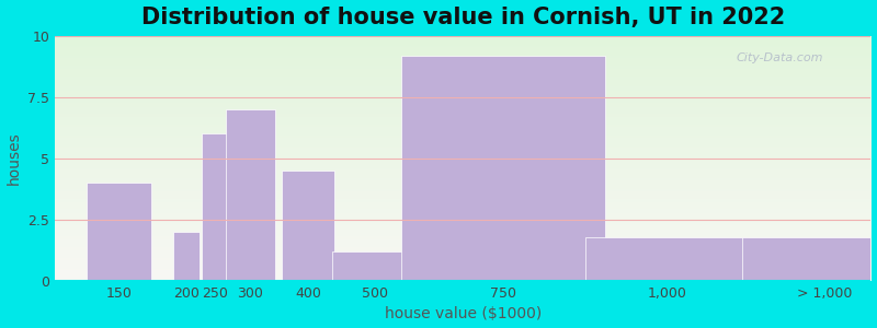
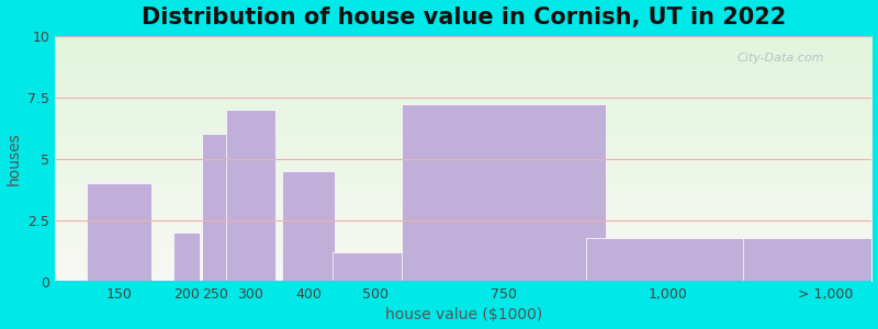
750: 9.2 -> 7.2
